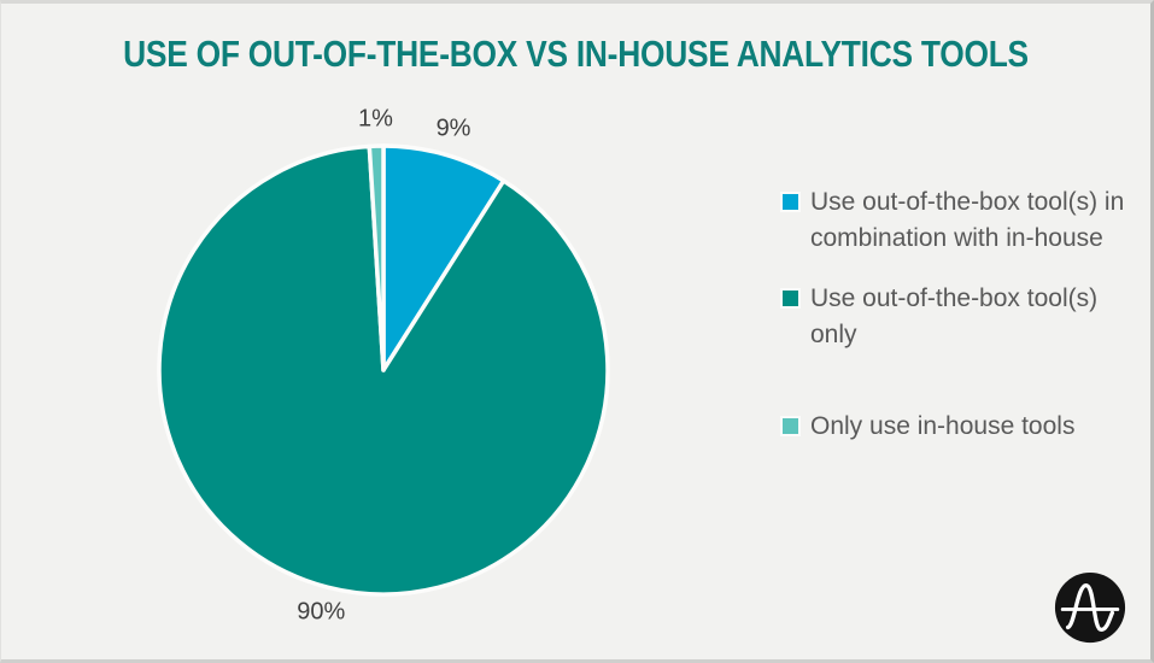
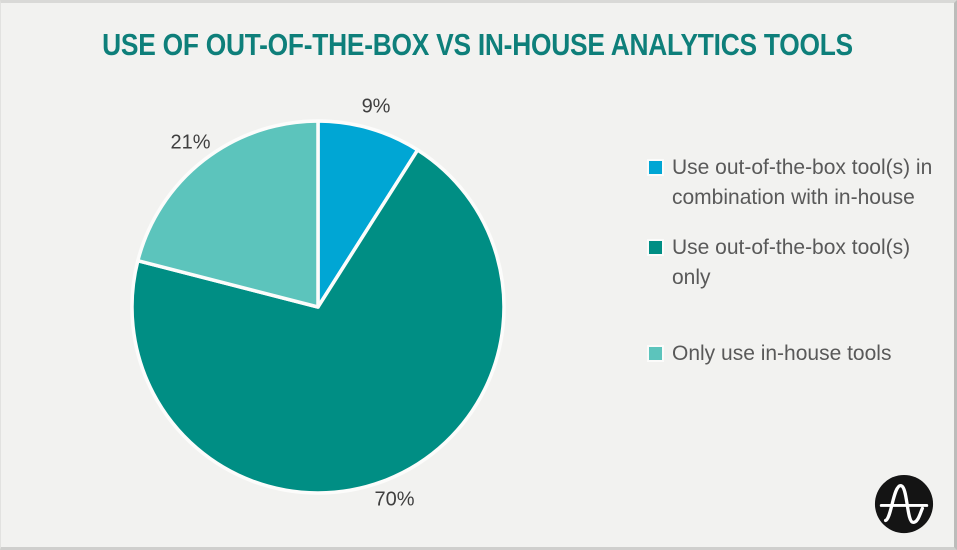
Use out-of-the-box tool(s) only: 90% -> 70%
Only use in-house tools: 1% -> 21%
